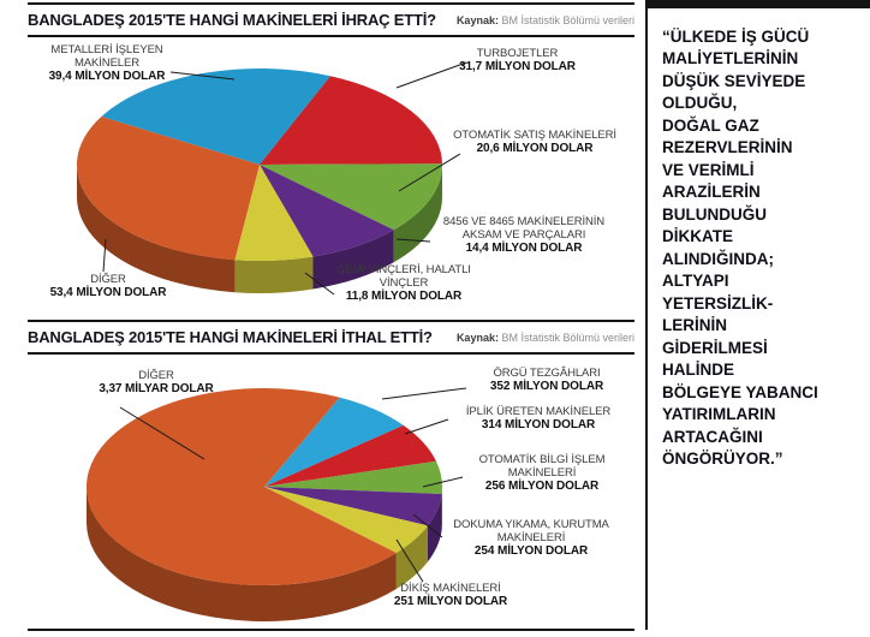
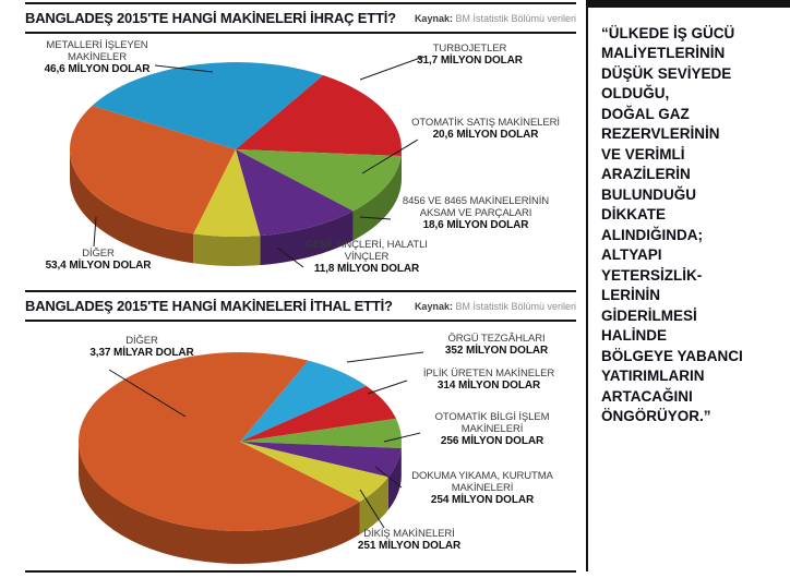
BANGLADEŞ 2015'TE HANGİ MAKİNELERİ İHRAÇ ETTİ?/METALLERİ İŞLEYEN MAKİNELER: 39,4 -> 46,6
BANGLADEŞ 2015'TE HANGİ MAKİNELERİ İHRAÇ ETTİ?/8456 VE 8465 MAKİNELERİNİN AKSAM VE PARÇALARI: 14,4 -> 18,6
